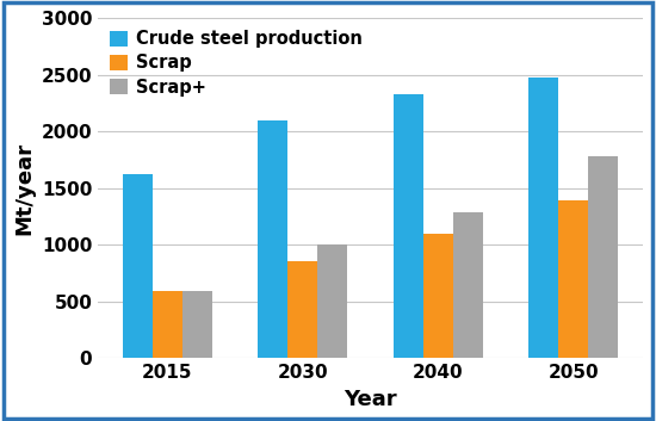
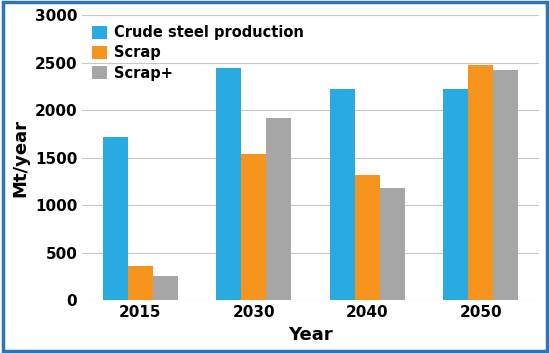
Crude steel production/2015: 1620 -> 1720
Scrap/2015: 590 -> 360
Scrap+/2015: 590 -> 260
Crude steel production/2030: 2100 -> 2440
Scrap/2030: 860 -> 1540
Scrap+/2030: 1000 -> 1920
Crude steel production/2040: 2330 -> 2220
Scrap/2040: 1100 -> 1320
Scrap+/2040: 1290 -> 1180
Crude steel production/2050: 2480 -> 2220
Scrap/2050: 1390 -> 2480
Scrap+/2050: 1780 -> 2420
